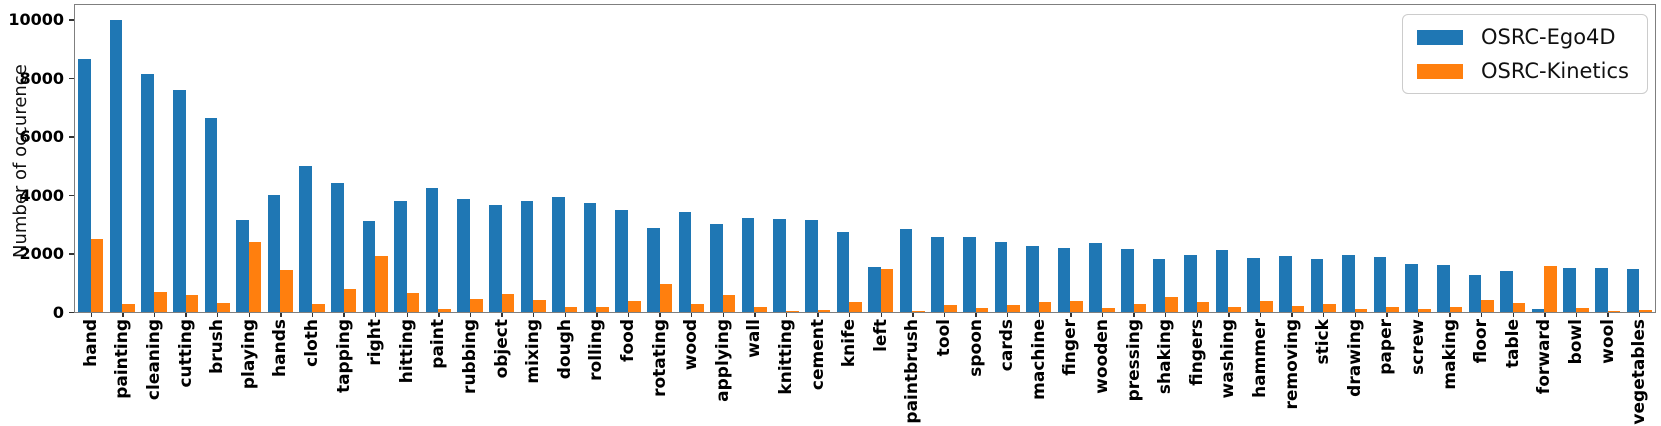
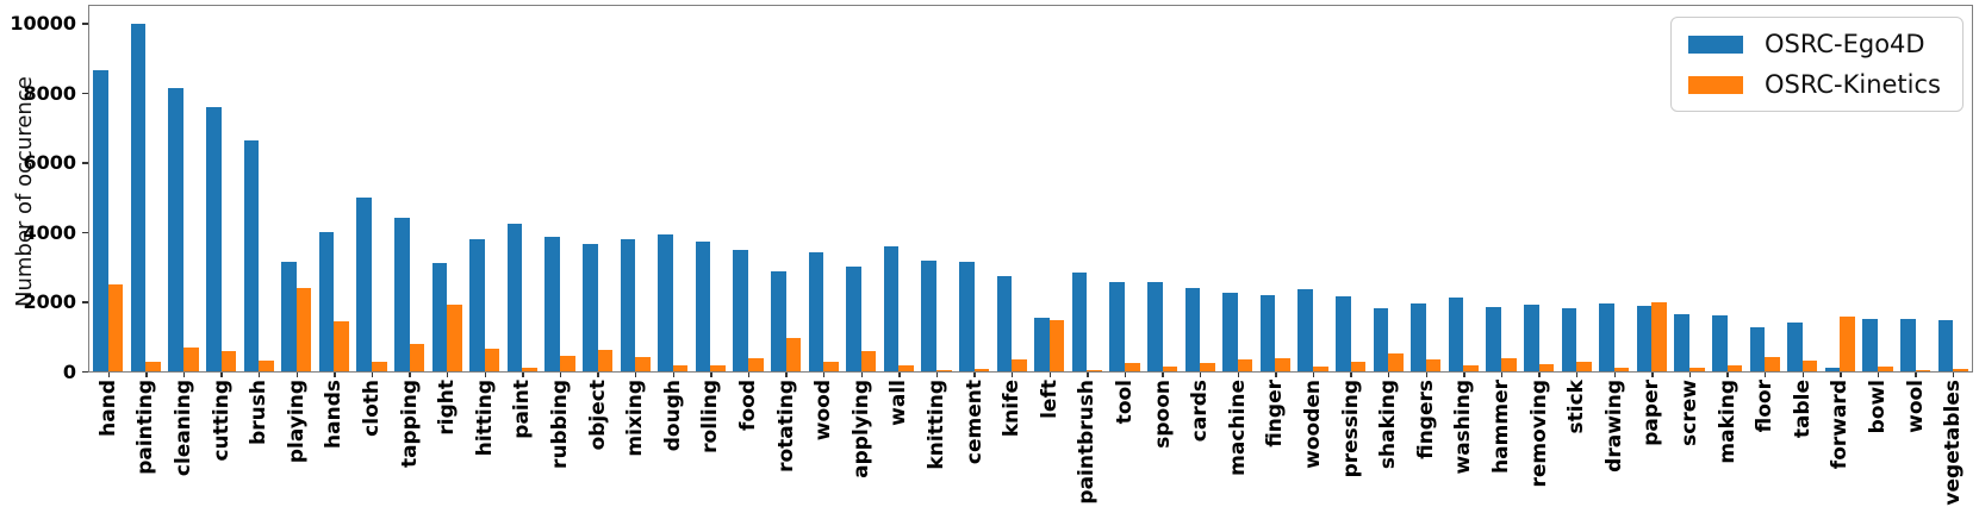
OSRC-Ego4D/wall: 3200 -> 3600
OSRC-Kinetics/paper: 200 -> 2000
